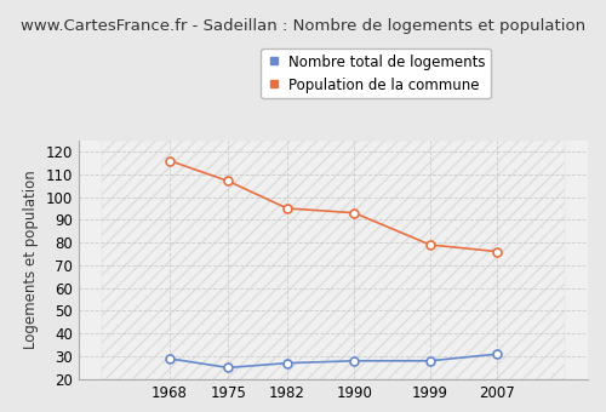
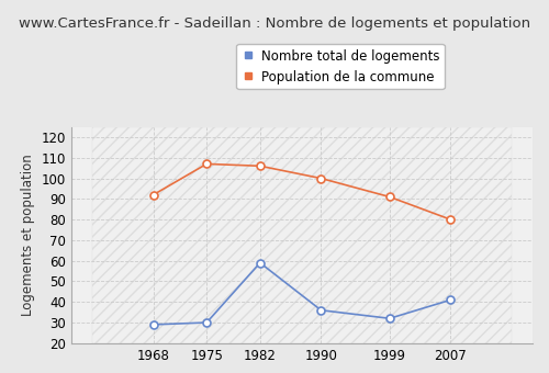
Population de la commune/1968: 116 -> 92
Nombre total de logements/1975: 25 -> 30
Nombre total de logements/1982: 27 -> 59
Population de la commune/1982: 95 -> 106
Nombre total de logements/1990: 28 -> 36
Population de la commune/1990: 93 -> 100
Nombre total de logements/1999: 28 -> 32
Population de la commune/1999: 79 -> 91
Nombre total de logements/2007: 31 -> 41
Population de la commune/2007: 76 -> 80
